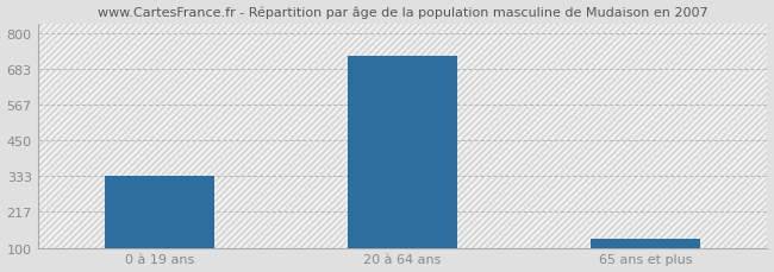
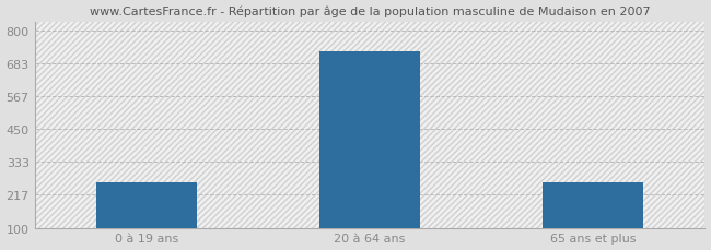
0 à 19 ans: 333 -> 260
65 ans et plus: 130 -> 260
